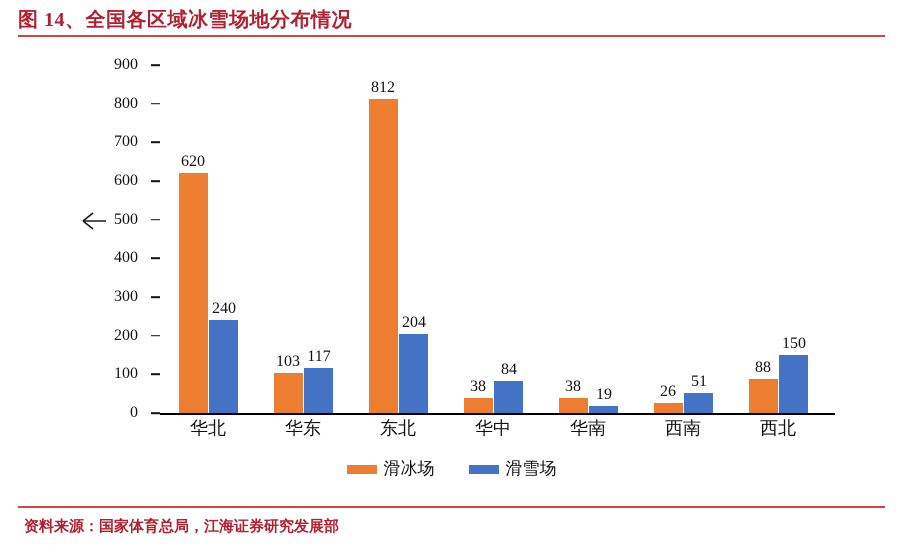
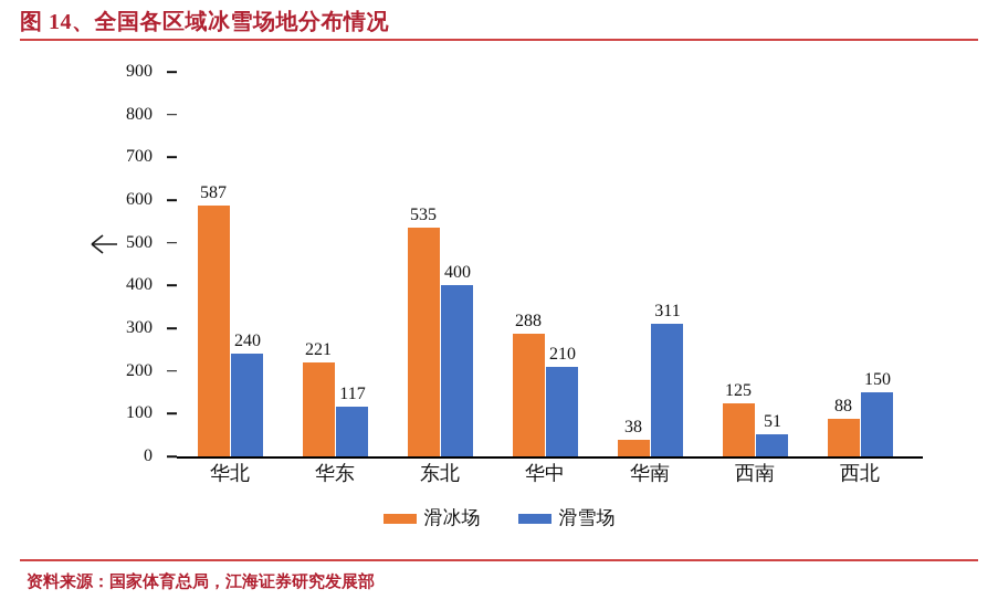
滑冰场/华北: 620 -> 587
滑冰场/华东: 103 -> 221
滑冰场/东北: 812 -> 535
滑雪场/东北: 204 -> 400
滑冰场/华中: 38 -> 288
滑雪场/华中: 84 -> 210
滑雪场/华南: 19 -> 311
滑冰场/西南: 26 -> 125
